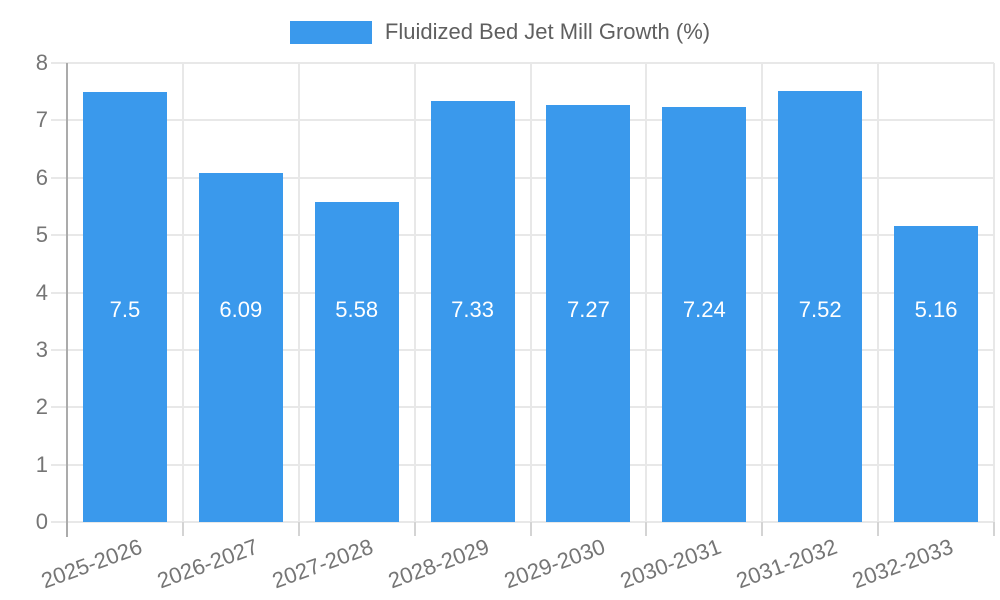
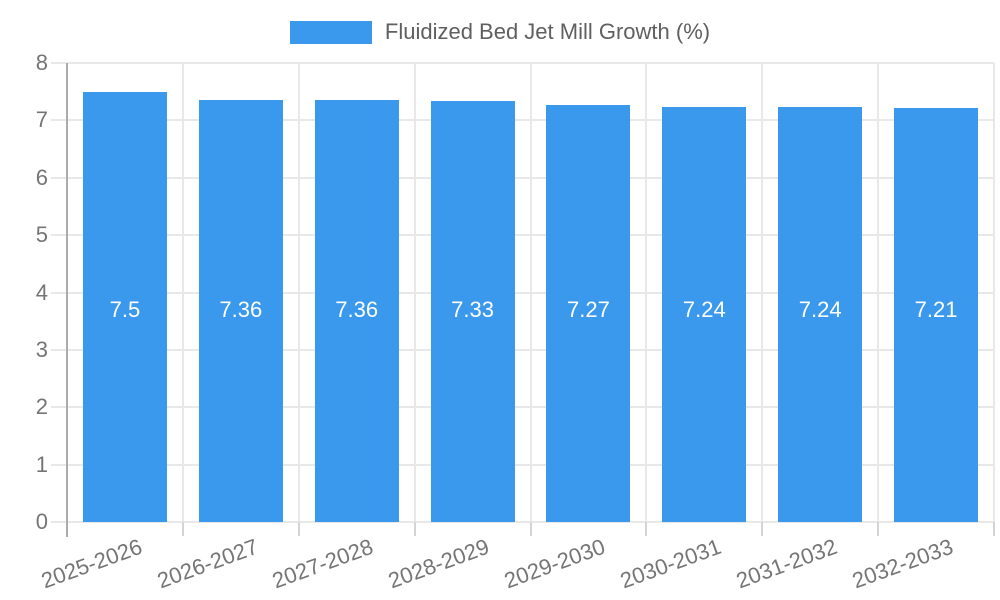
2026-2027: 6.09 -> 7.36
2027-2028: 5.58 -> 7.36
2031-2032: 7.52 -> 7.24
2032-2033: 5.16 -> 7.21
